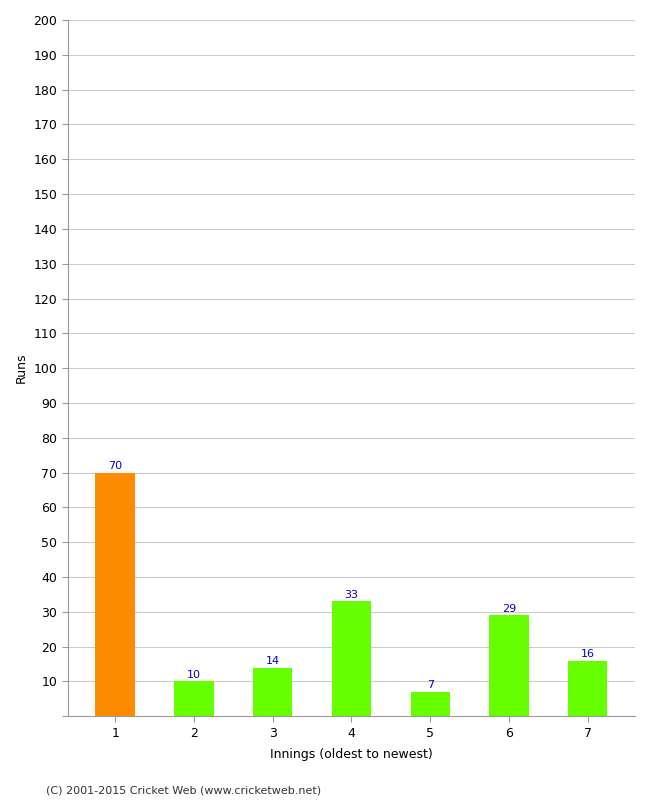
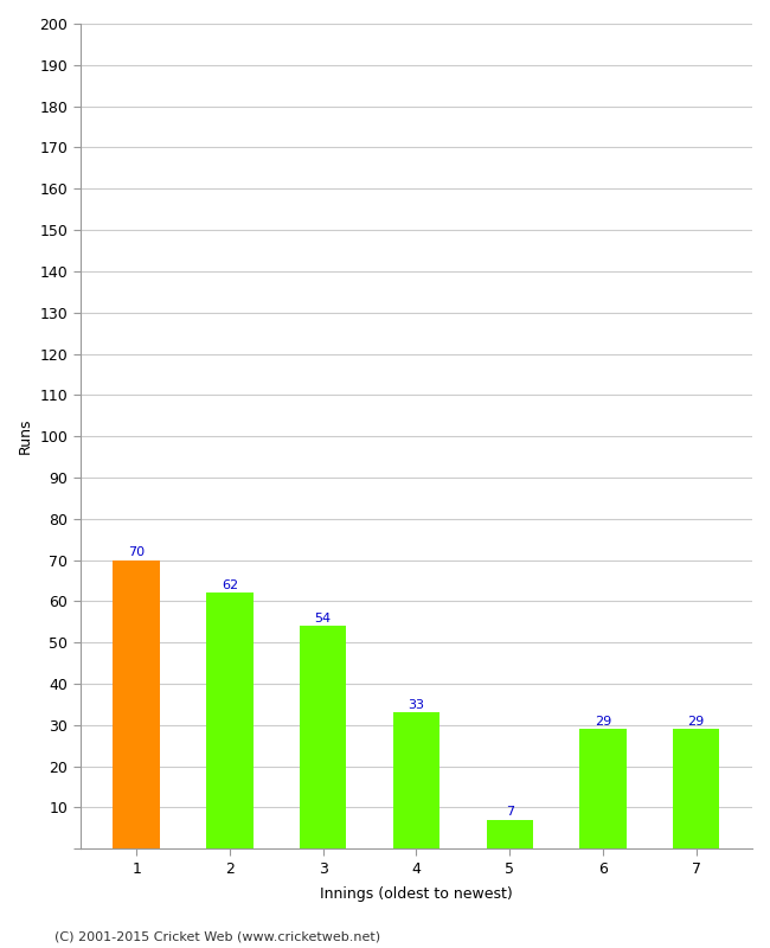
2: 10 -> 62
3: 14 -> 54
7: 16 -> 29
